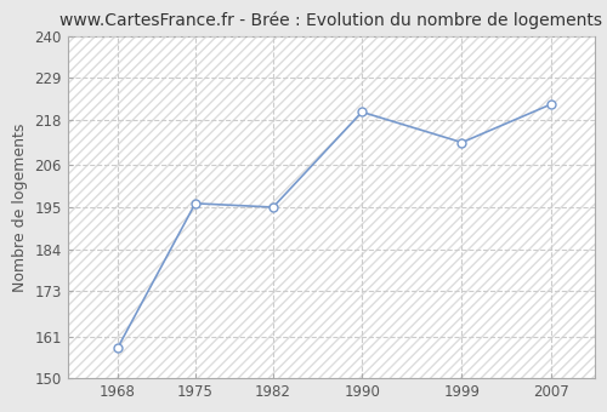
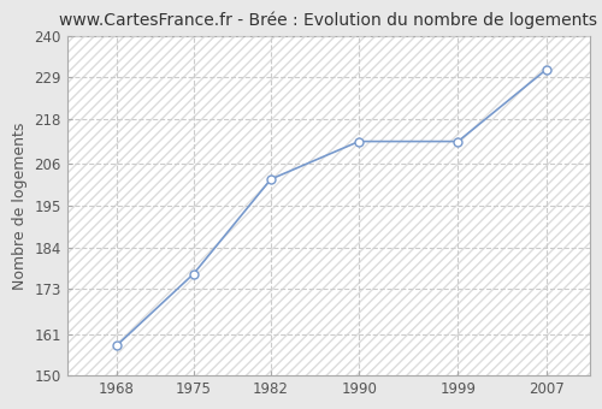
1975: 196 -> 177
1982: 195 -> 202
1990: 220 -> 212
2007: 222 -> 231
